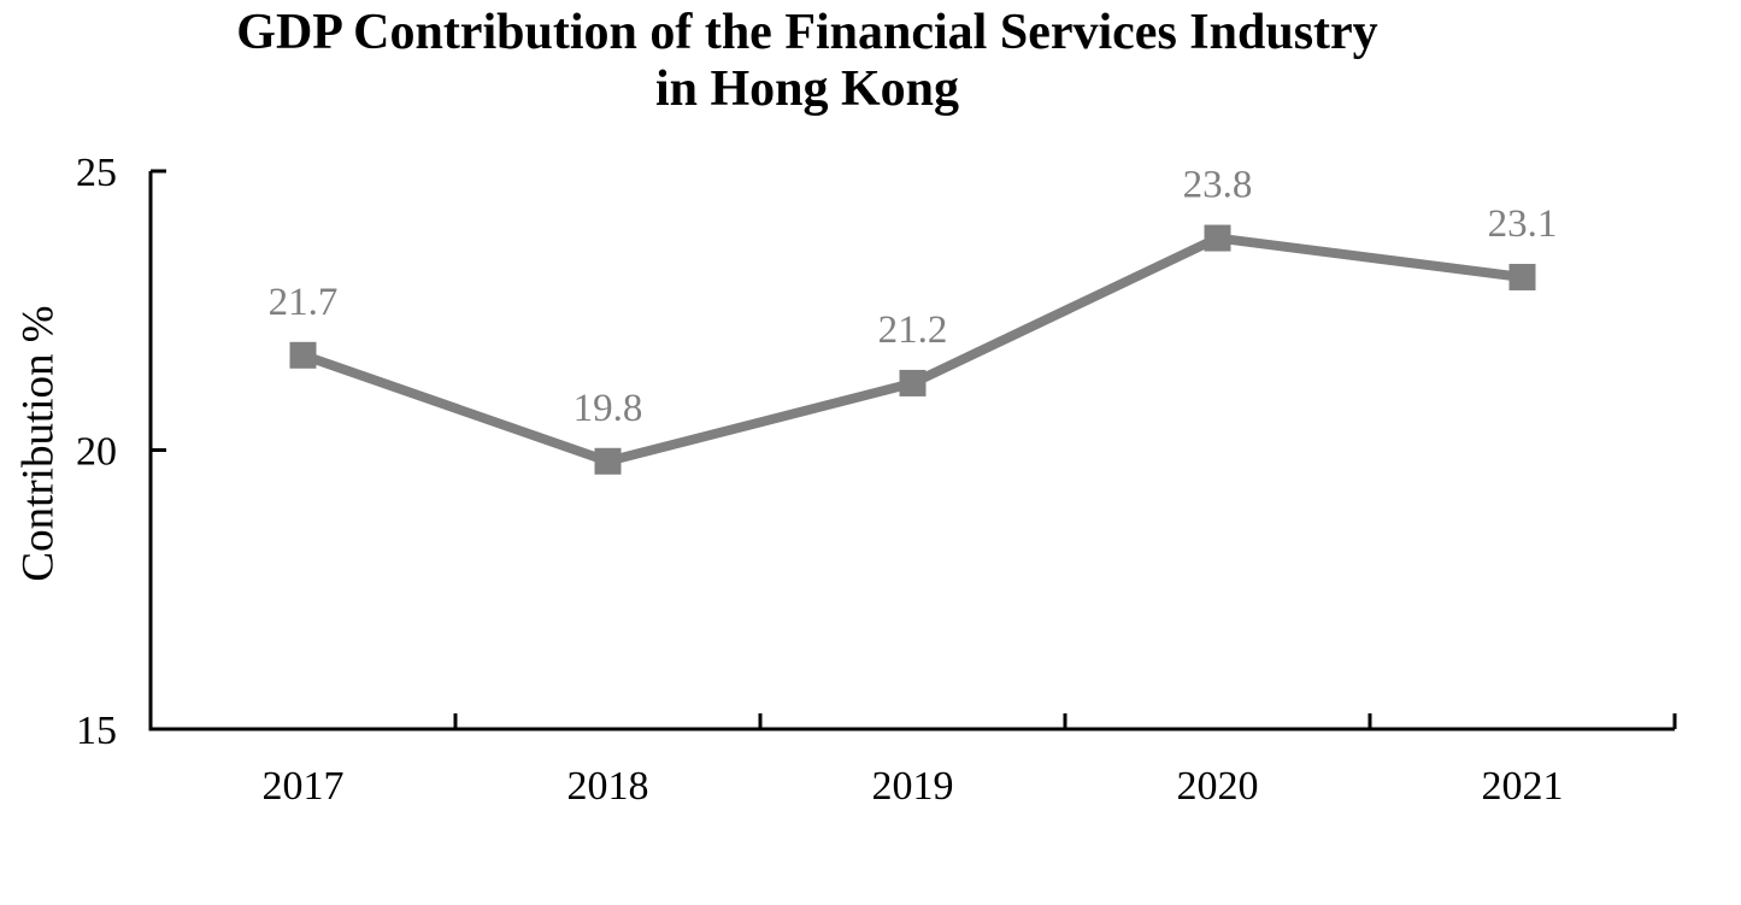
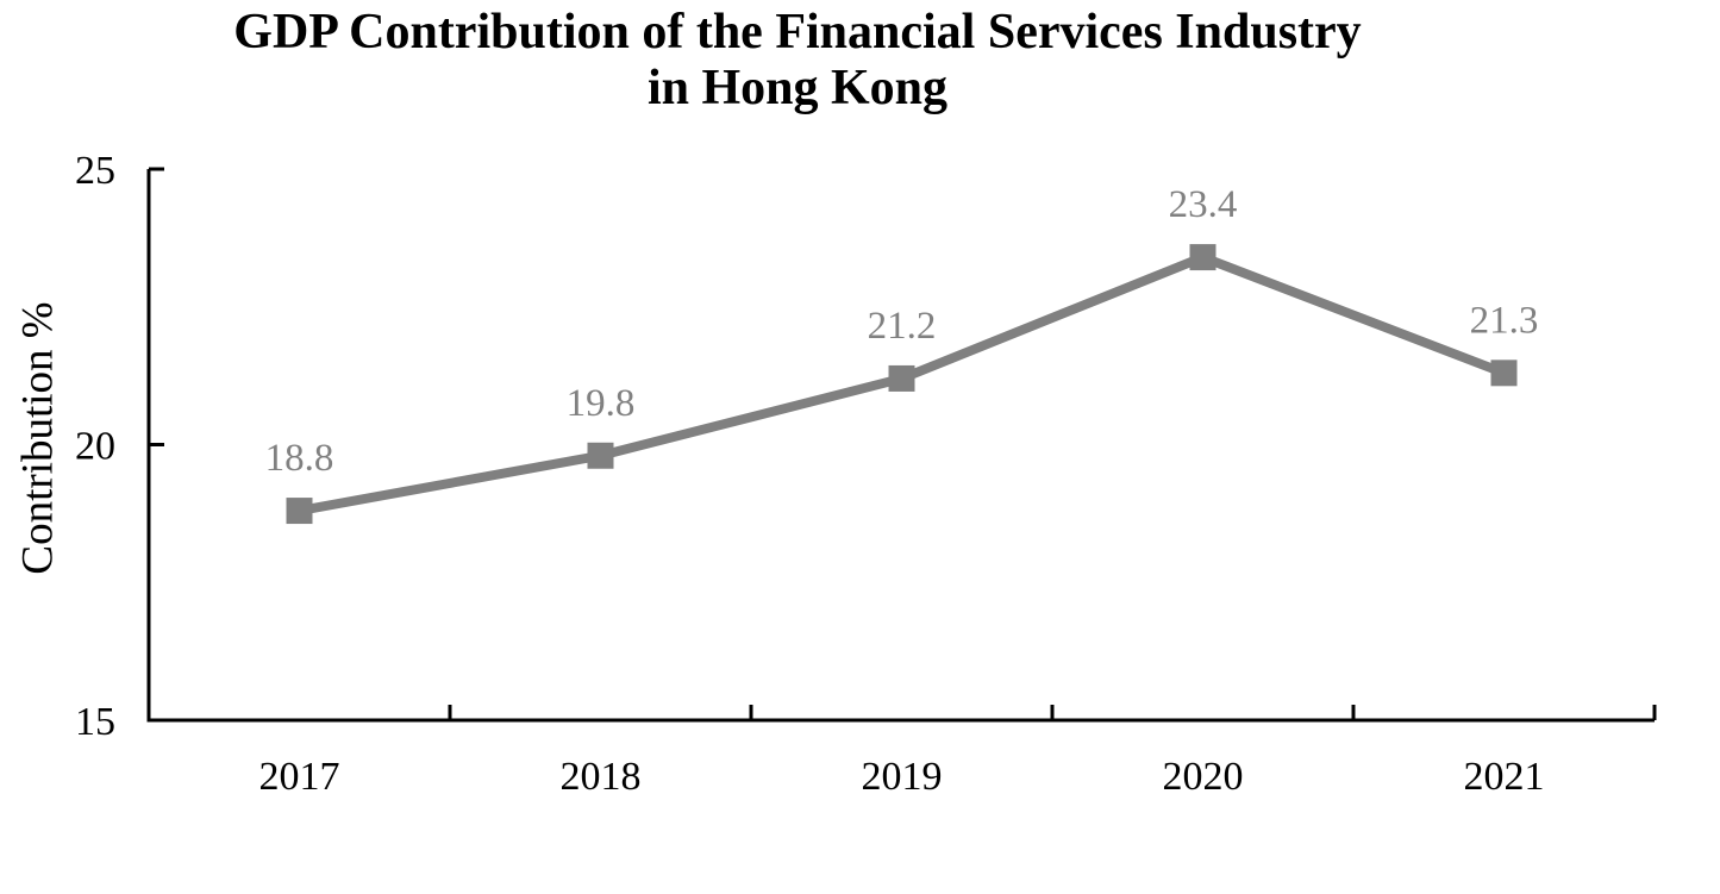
2017: 21.7 -> 18.8
2020: 23.8 -> 23.4
2021: 23.1 -> 21.3
